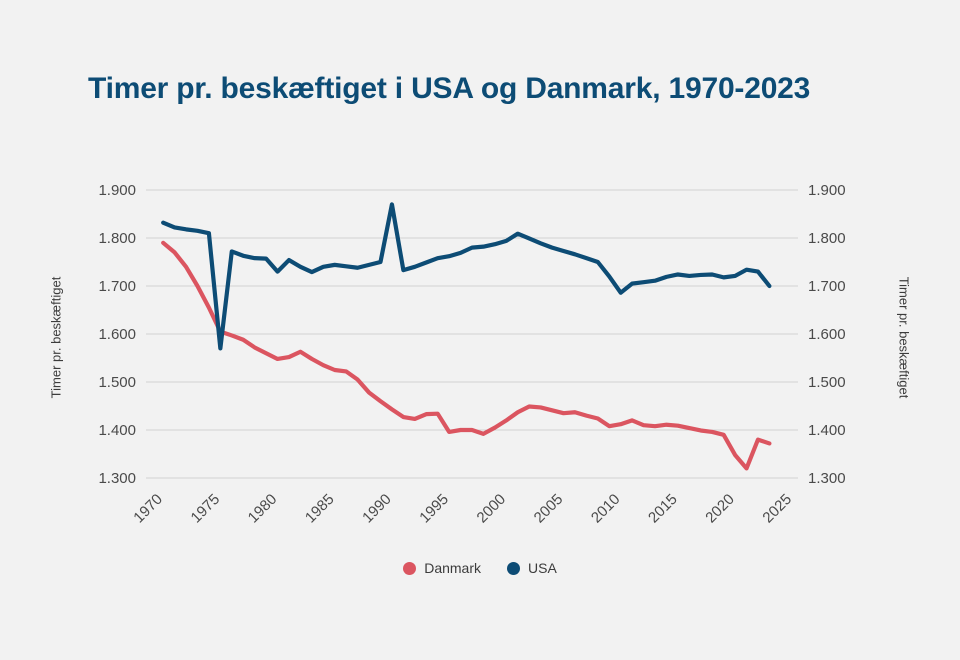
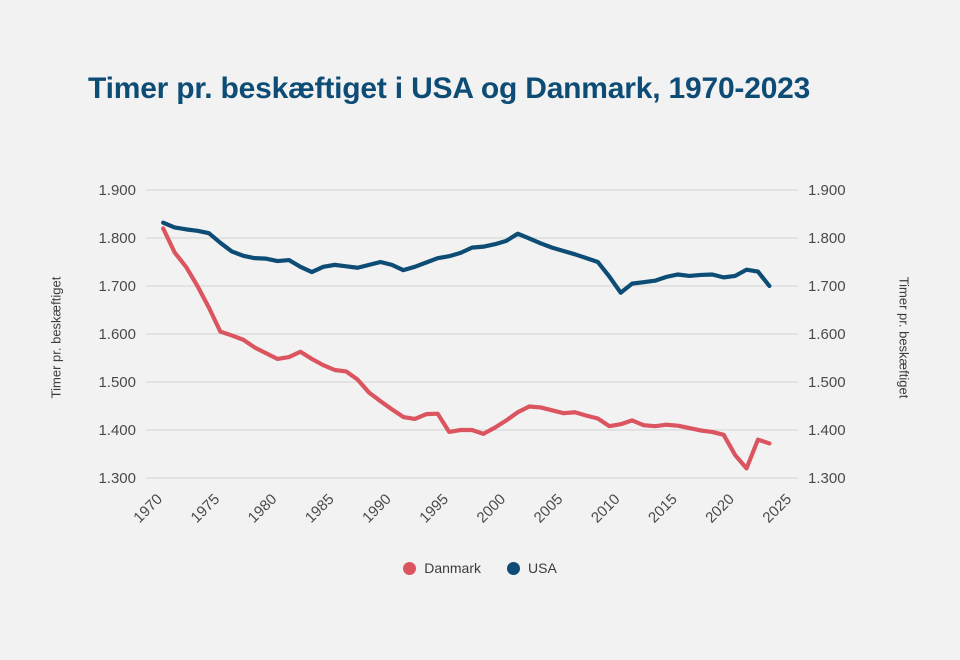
Danmark/1970: 1790 -> 1820
USA/1975: 1570 -> 1790
USA/1980: 1730 -> 1750
USA/1990: 1870 -> 1740
